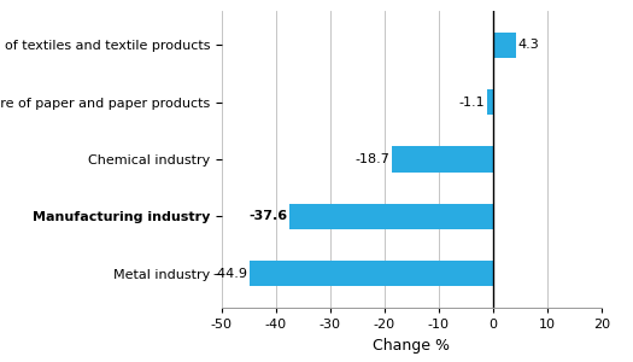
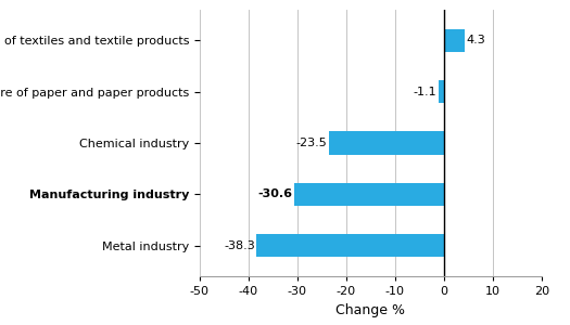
Chemical industry: -18.7 -> -23.5
Manufacturing industry: -37.6 -> -30.6
Metal industry: -44.9 -> -38.3
